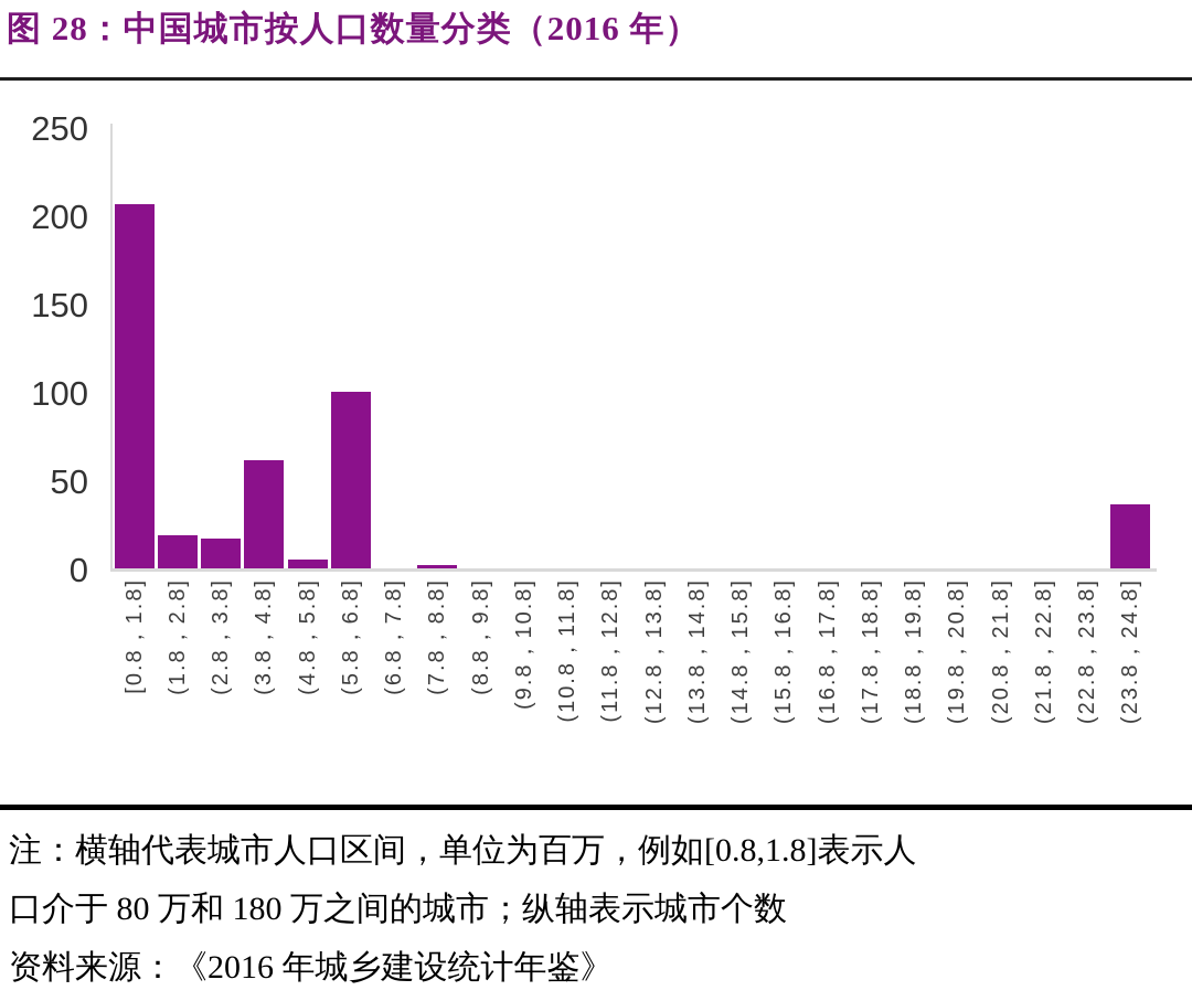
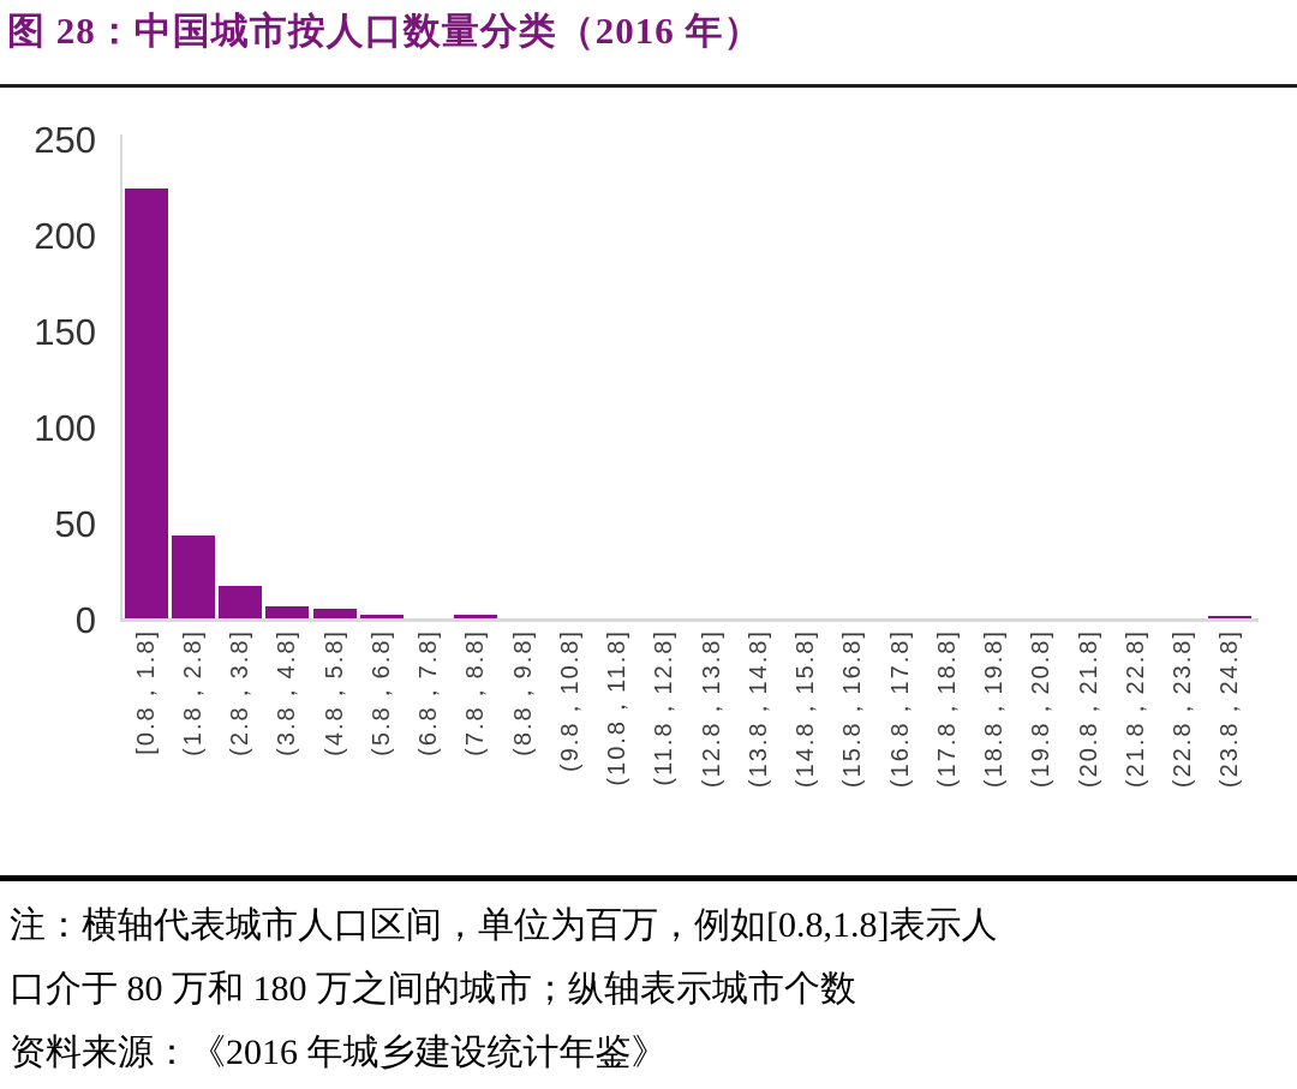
[0.8，1.8]: 206 -> 224
(1.8，2.8]: 19 -> 43
(3.8，4.8]: 61 -> 6
(5.8，6.8]: 100 -> 2
(23.8，24.8]: 36 -> 1
